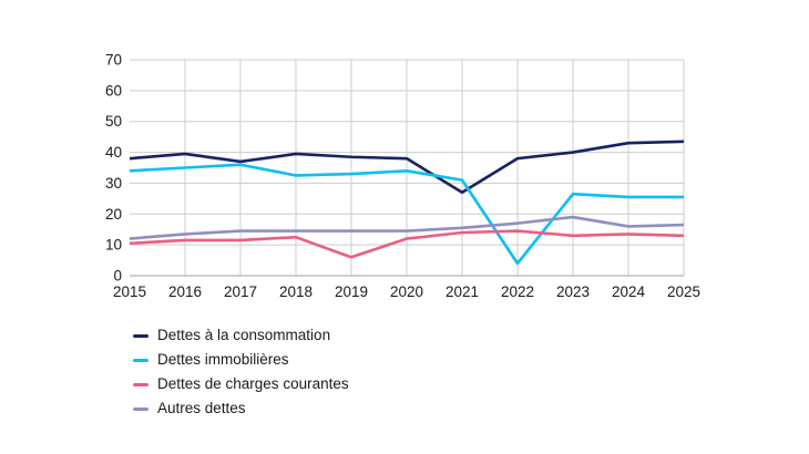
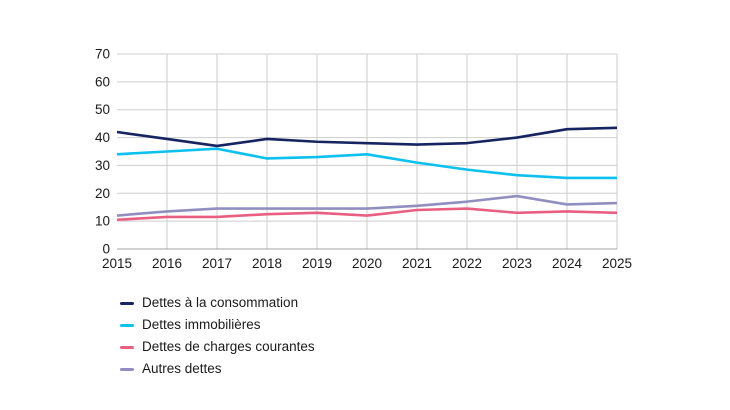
Dettes à la consommation/2015: 38 -> 42
Dettes de charges courantes/2019: 6 -> 13
Dettes à la consommation/2021: 27 -> 38
Dettes immobilières/2022: 4 -> 28
